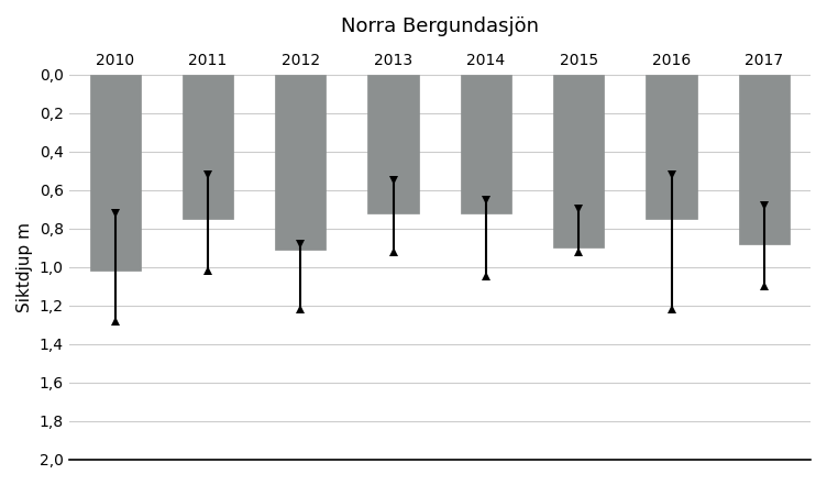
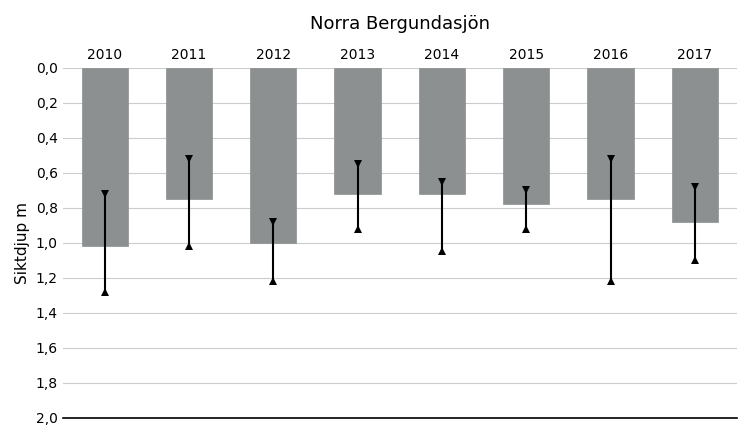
2012: 0,91 -> 1,00
2015: 0,90 -> 0,78
